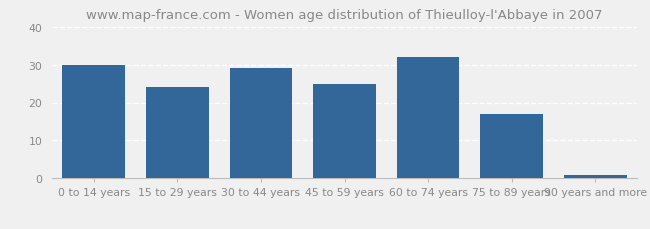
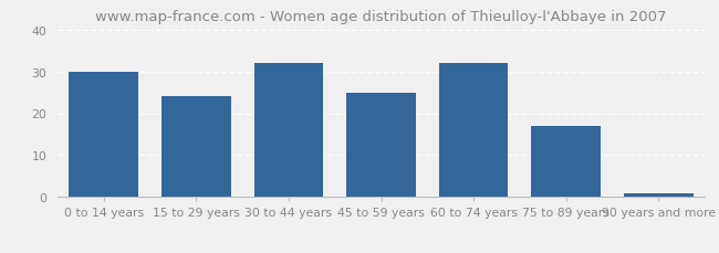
30 to 44 years: 29 -> 32
